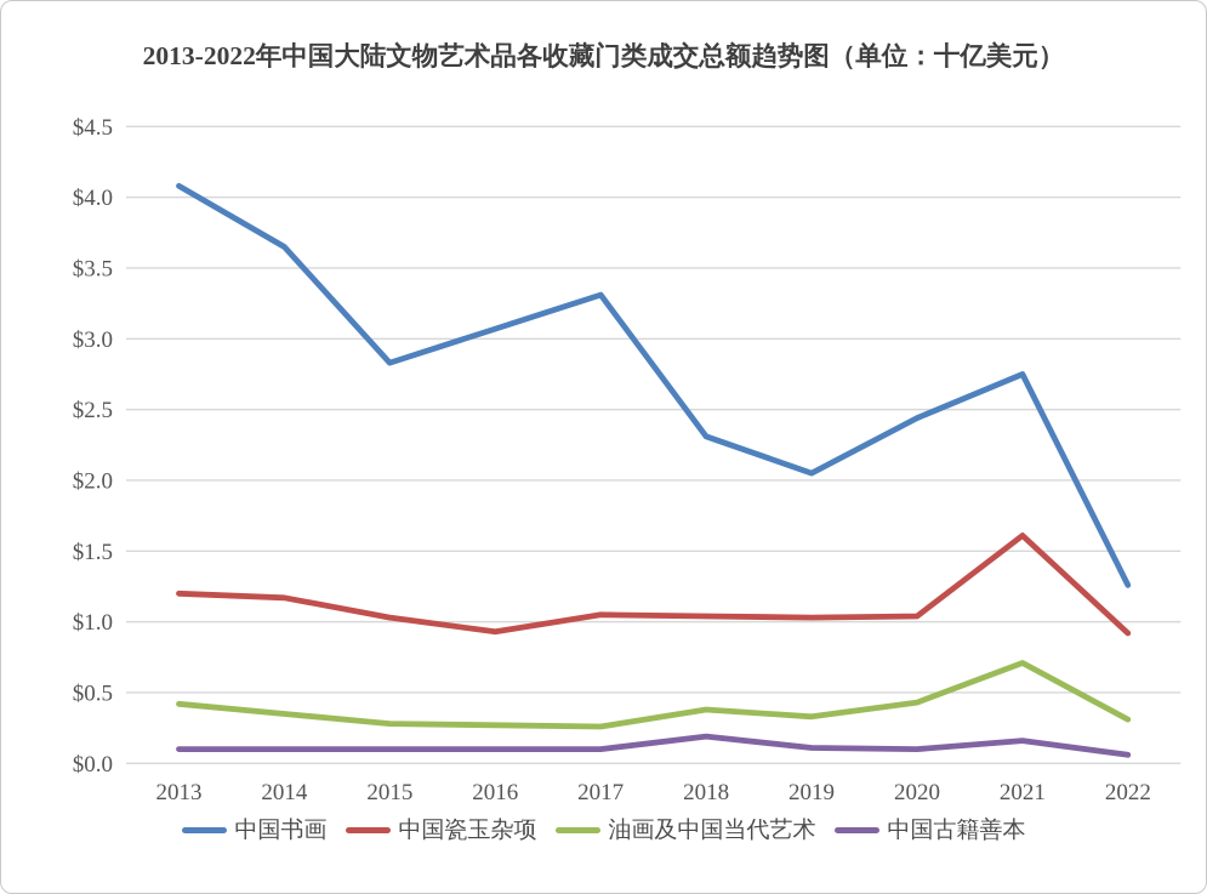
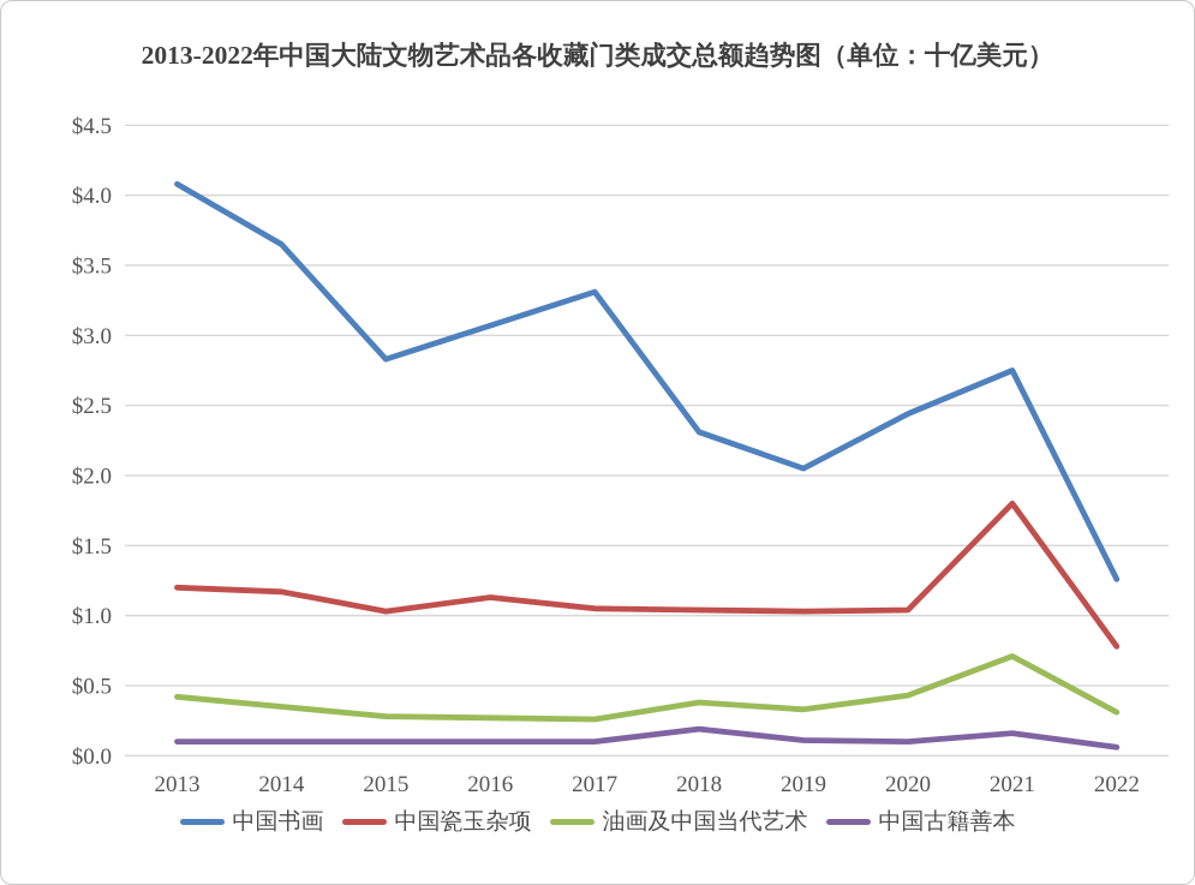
中国瓷玉杂项/2016: $0.93 -> $1.13
中国瓷玉杂项/2021: $1.61 -> $1.80
中国瓷玉杂项/2022: $0.92 -> $0.78
